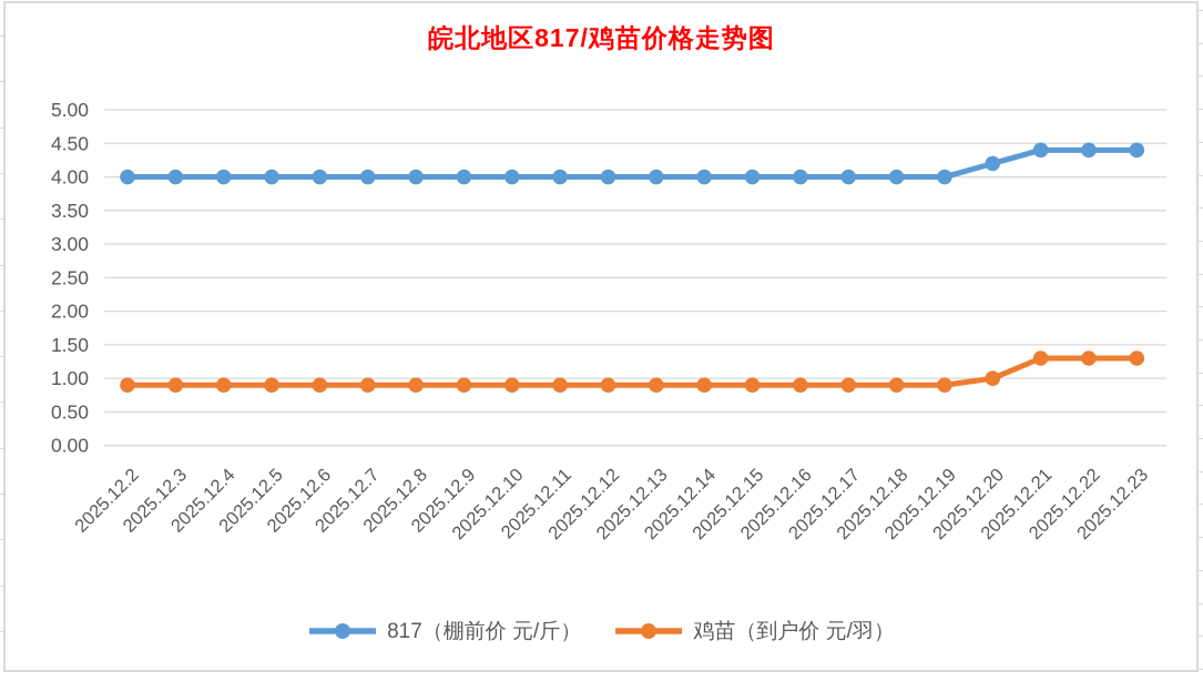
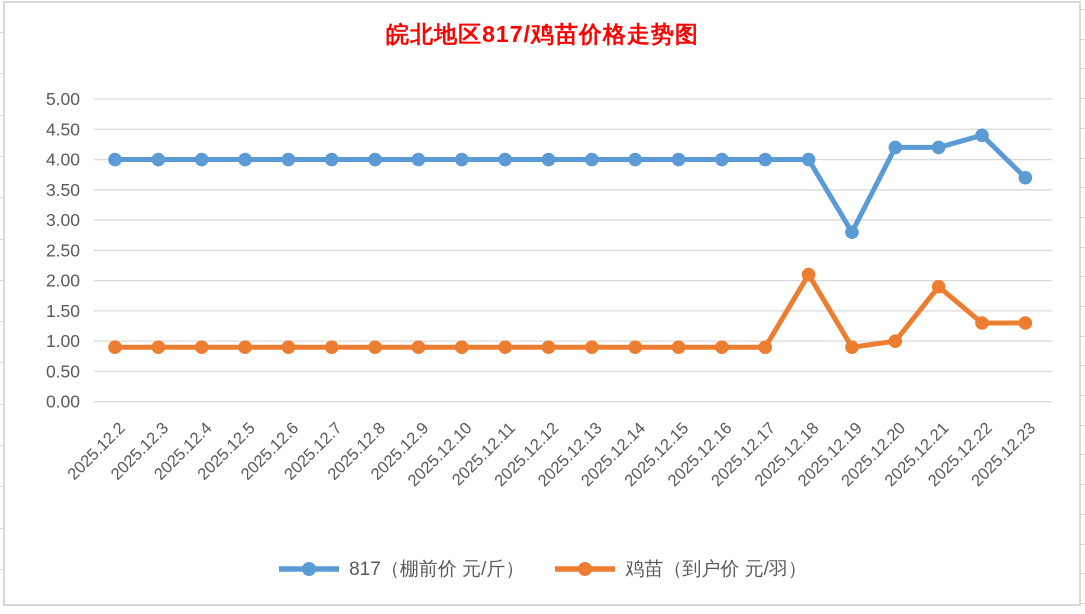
鸡苗（到户价 元/羽）/2025.12.18: 0.9 -> 2.1
817（棚前价 元/斤）/2025.12.19: 4.0 -> 2.8
817（棚前价 元/斤）/2025.12.21: 4.4 -> 4.2
鸡苗（到户价 元/羽）/2025.12.21: 1.3 -> 1.9
817（棚前价 元/斤）/2025.12.23: 4.4 -> 3.7
